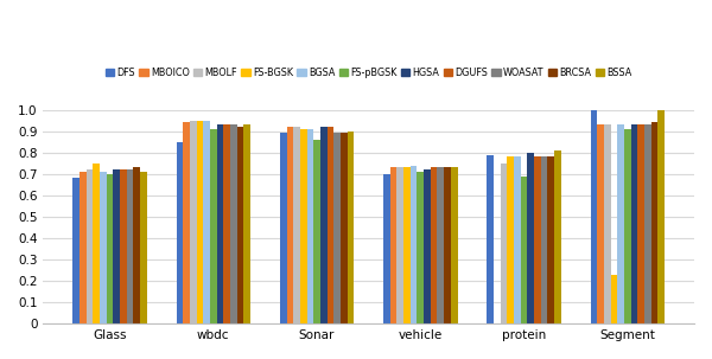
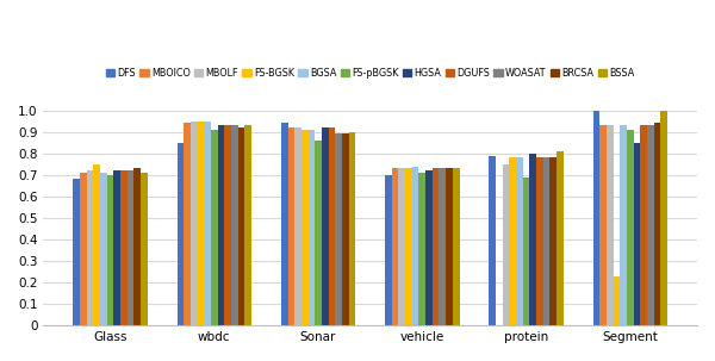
DFS/Sonar: 0.89 -> 0.94
HGSA/Segment: 0.93 -> 0.85
